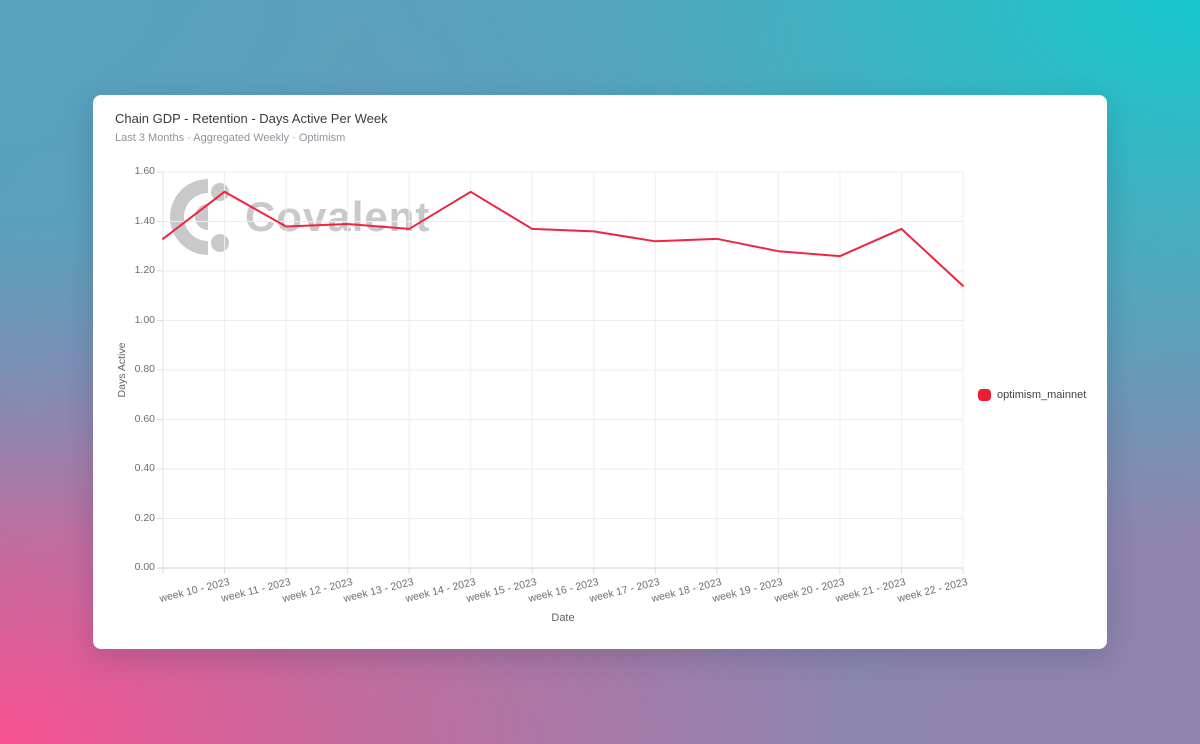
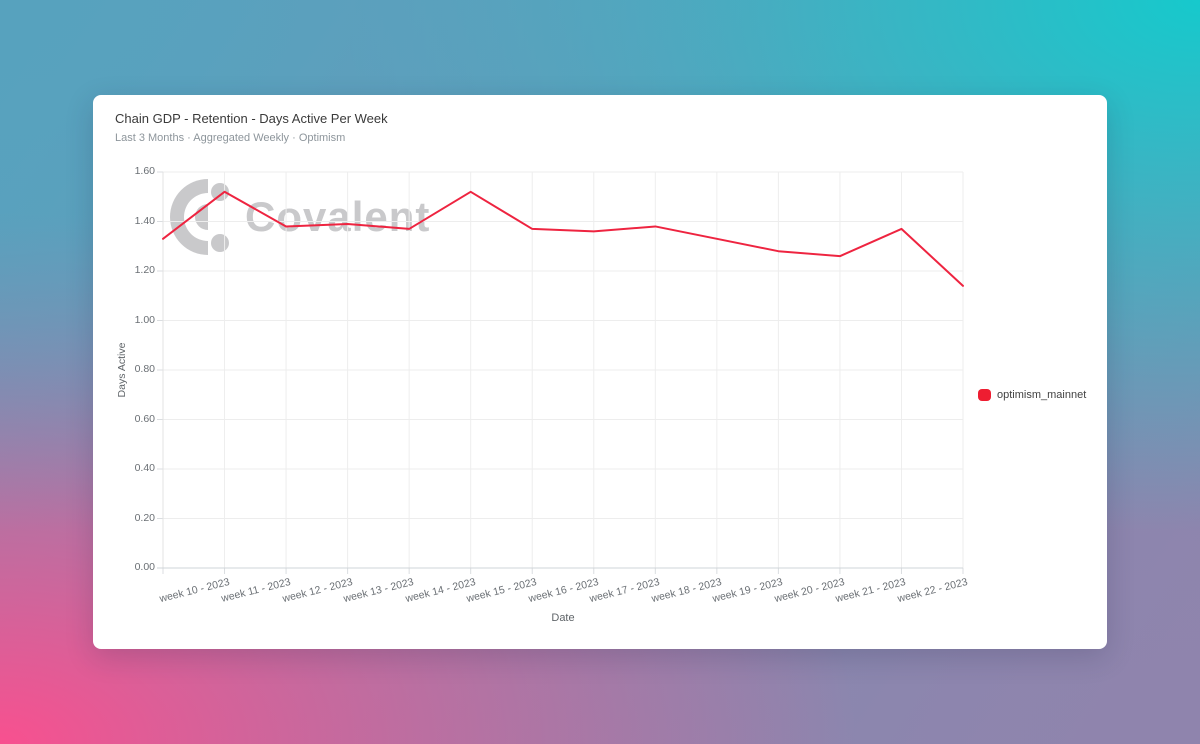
week 17 - 2023: 1.32 -> 1.38
